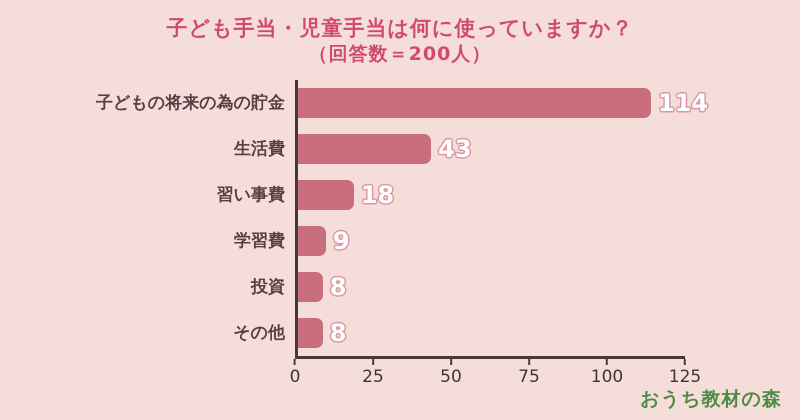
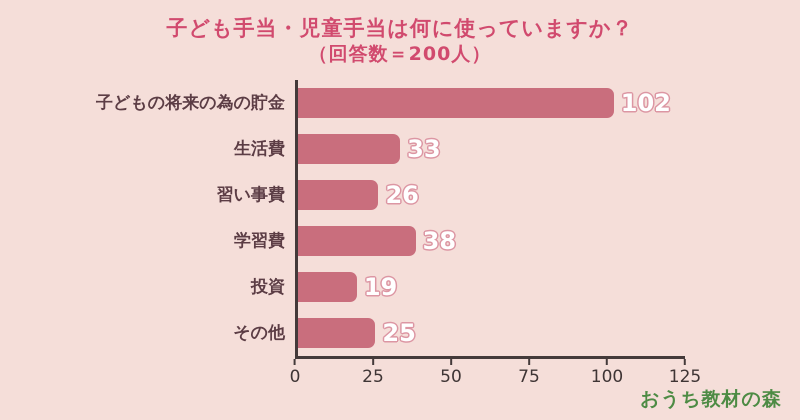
子どもの将来の為の貯金: 114 -> 102
生活費: 43 -> 33
習い事費: 18 -> 26
学習費: 9 -> 38
投資: 8 -> 19
その他: 8 -> 25
